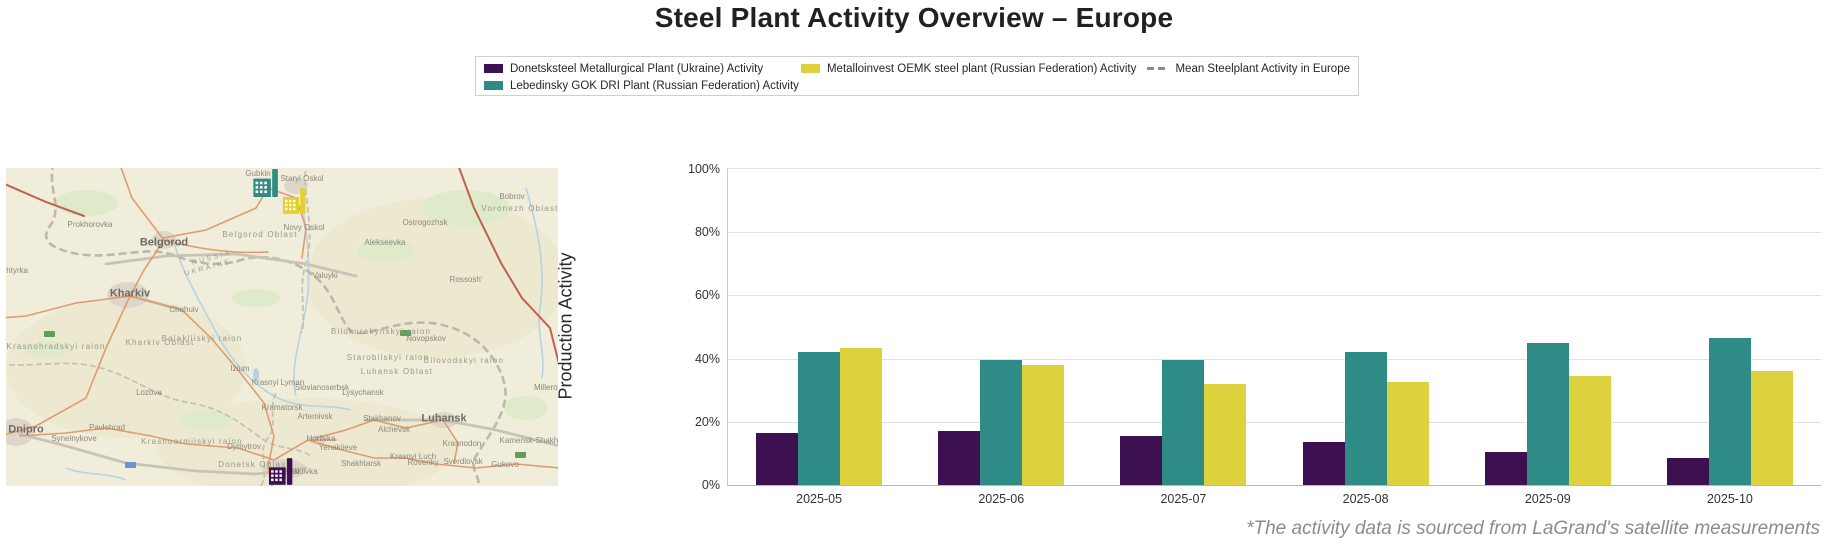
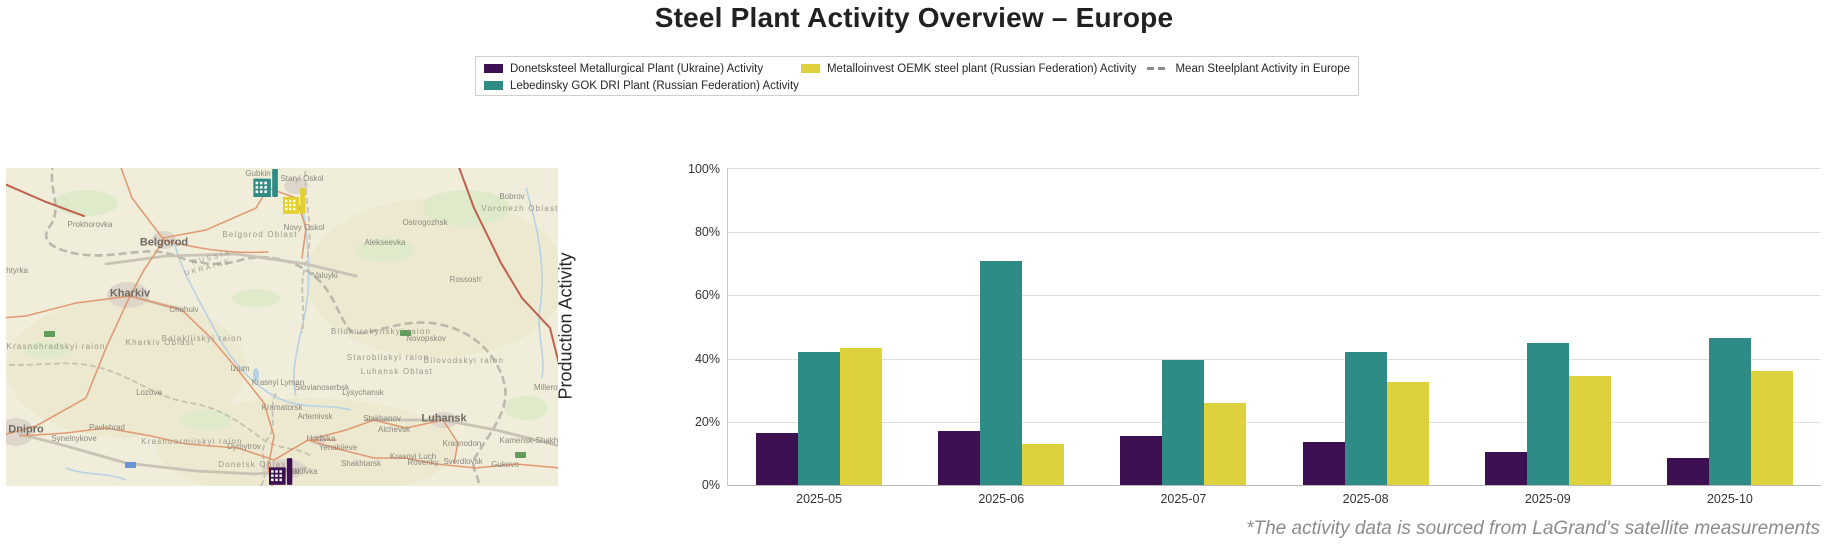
Lebedinsky GOK DRI Plant (Russian Federation) Activity/2025-06: 40% -> 71%
Metalloinvest OEMK steel plant (Russian Federation) Activity/2025-06: 38% -> 13%
Metalloinvest OEMK steel plant (Russian Federation) Activity/2025-07: 32% -> 26%
